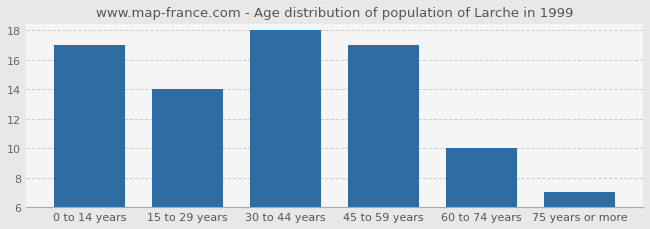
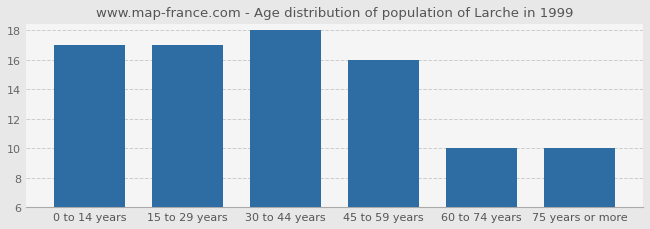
15 to 29 years: 14 -> 17
45 to 59 years: 17 -> 16
75 years or more: 7 -> 10
